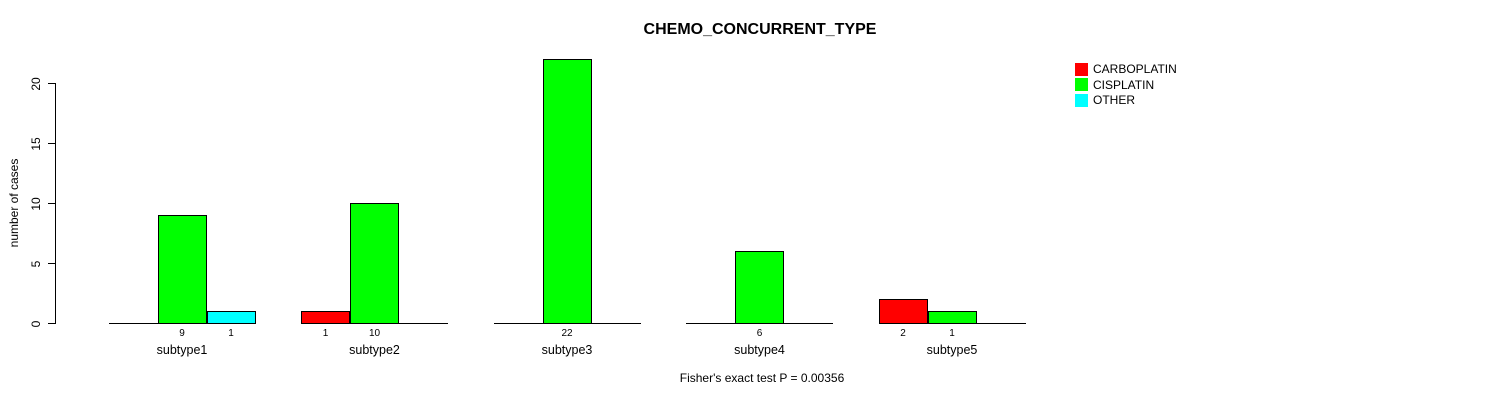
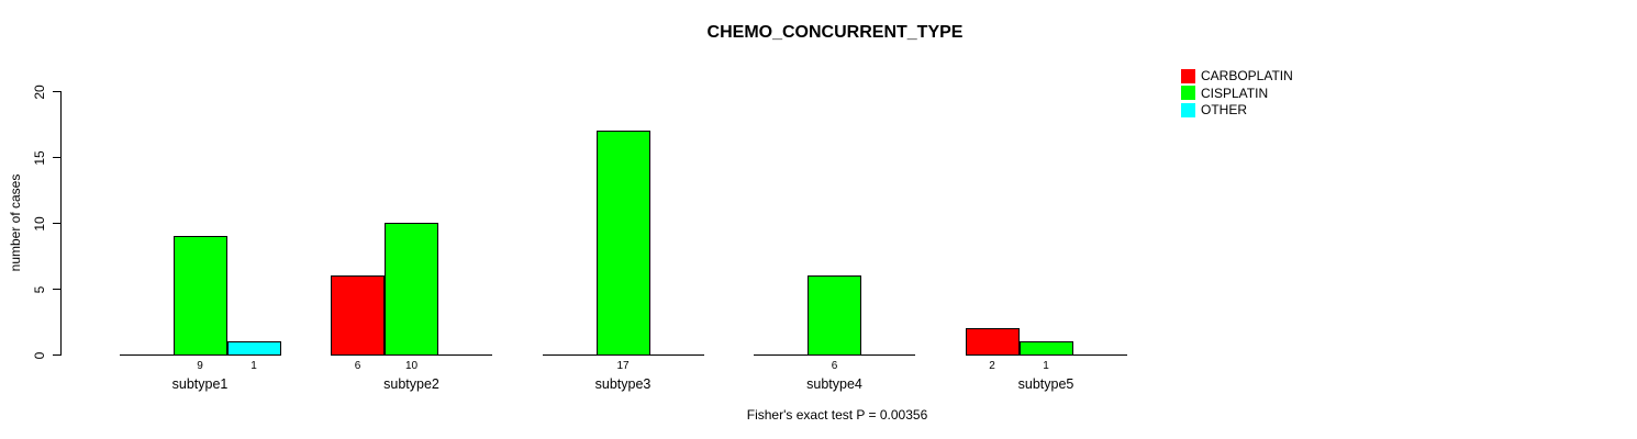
CARBOPLATIN/subtype2: 1 -> 6
CISPLATIN/subtype3: 22 -> 17
